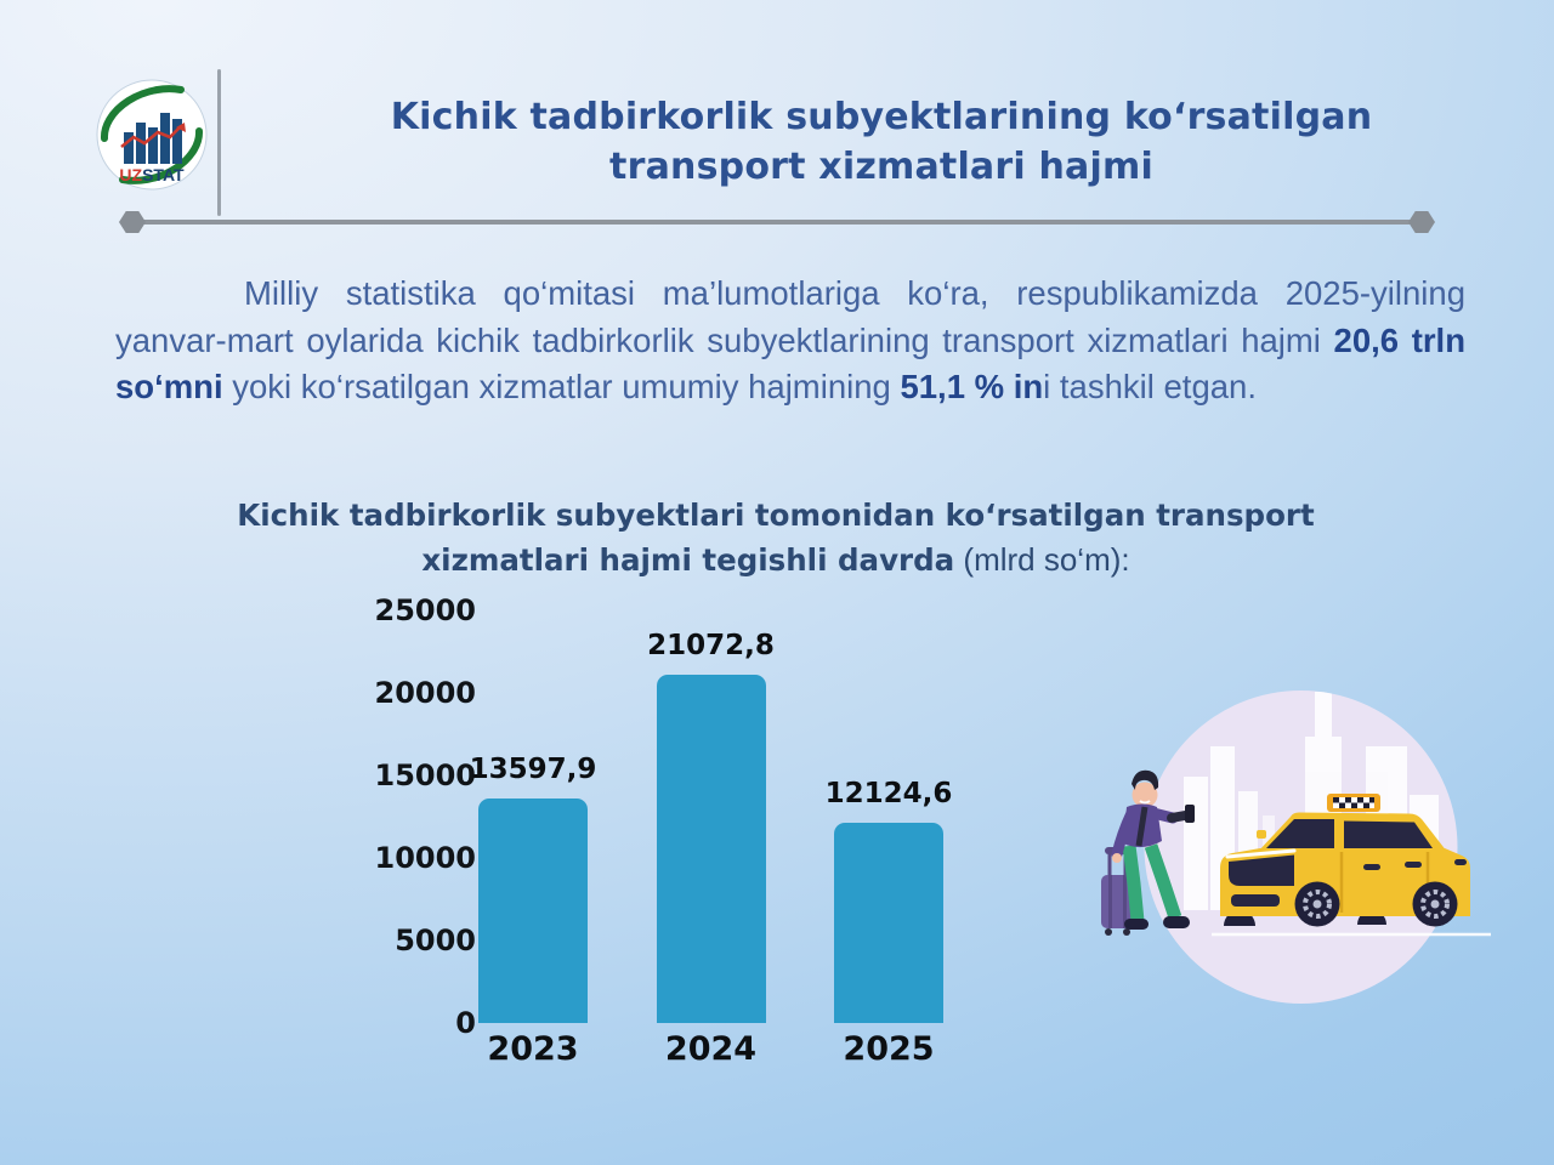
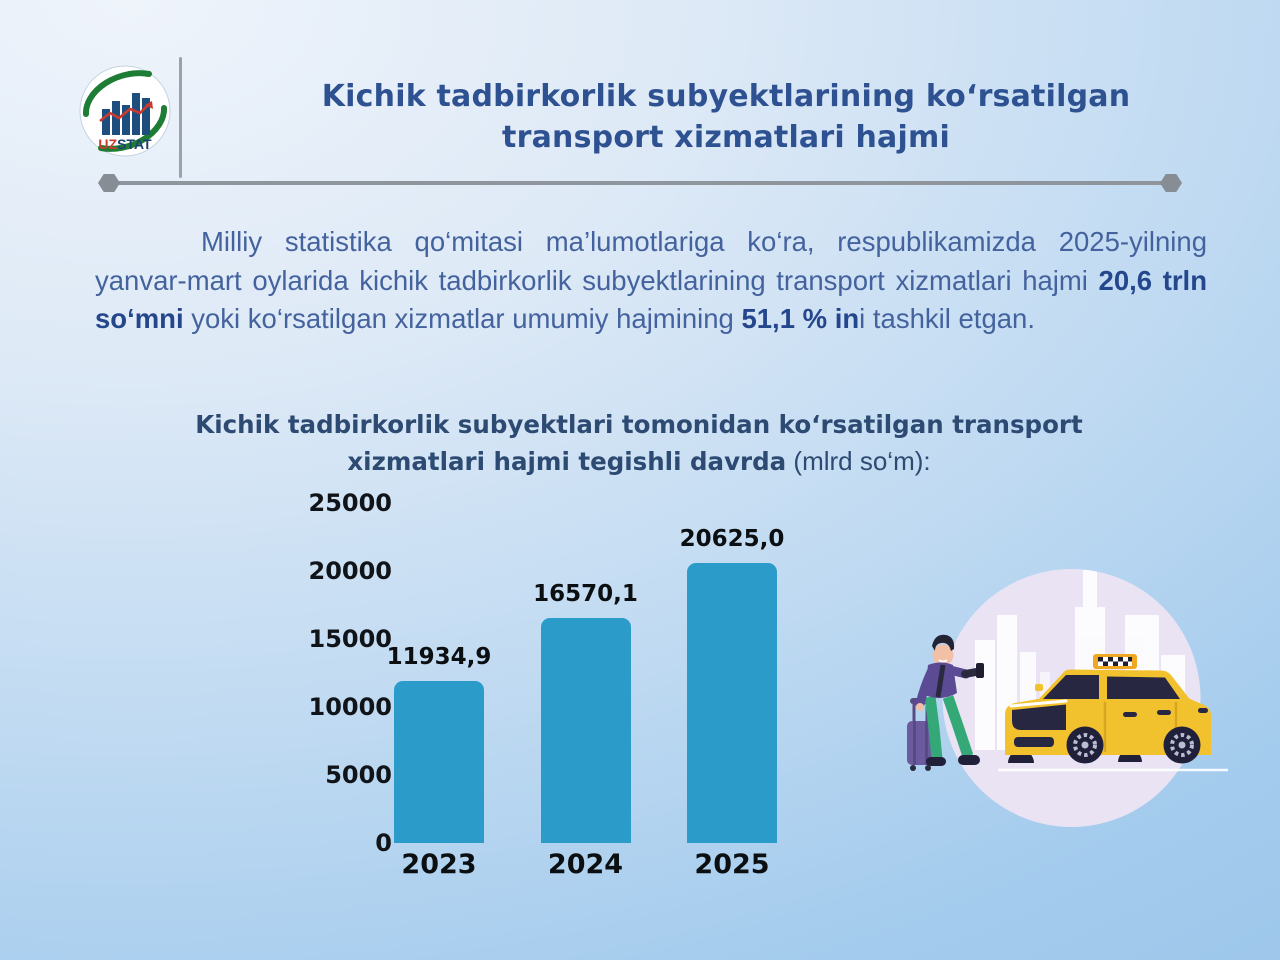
2023: 13597,9 -> 11934,9
2024: 21072,8 -> 16570,1
2025: 12124,6 -> 20625,0
